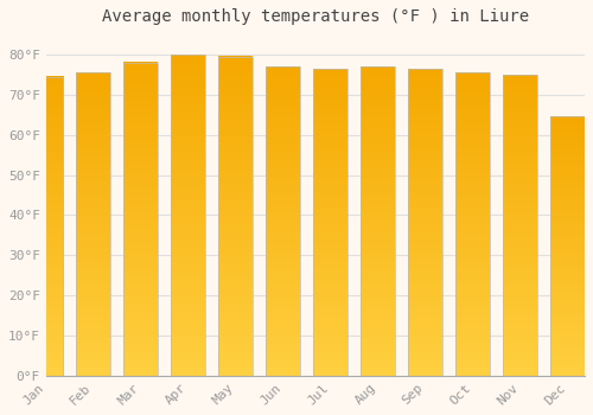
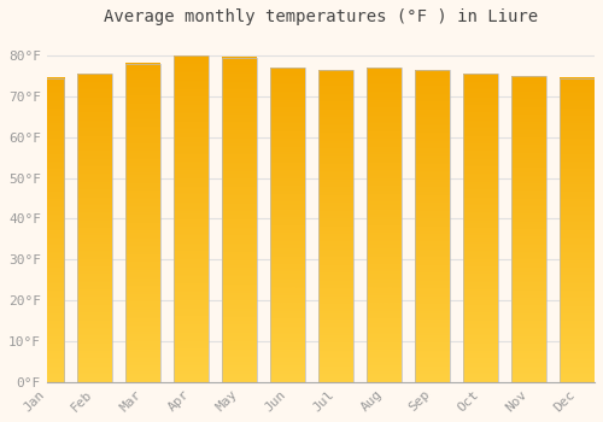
Dec: 64.5°F -> 74.5°F
